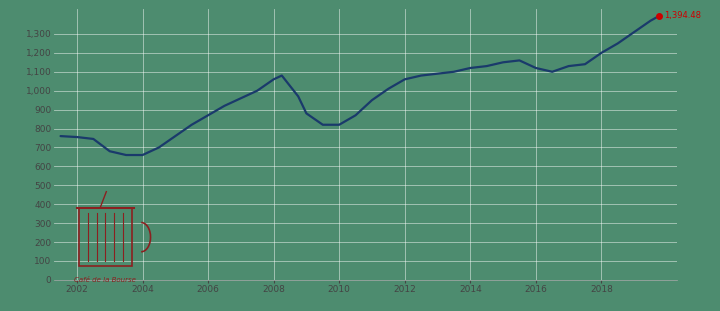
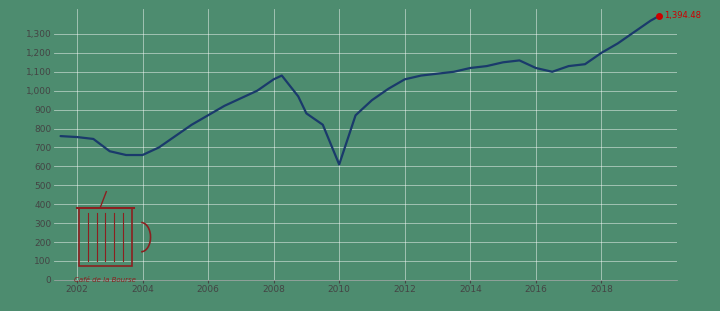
2010: 820 -> 610
